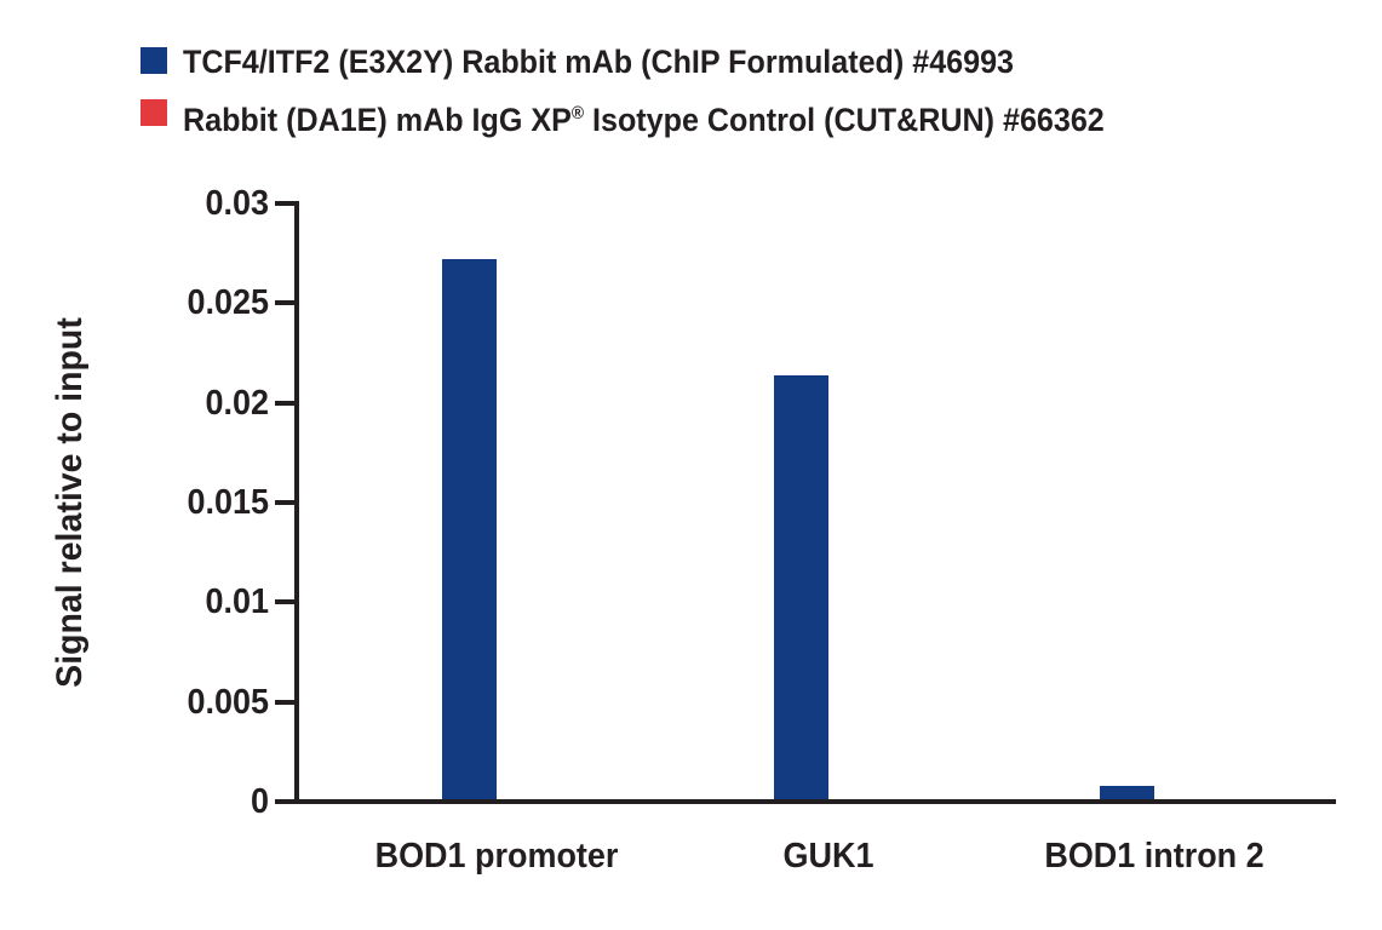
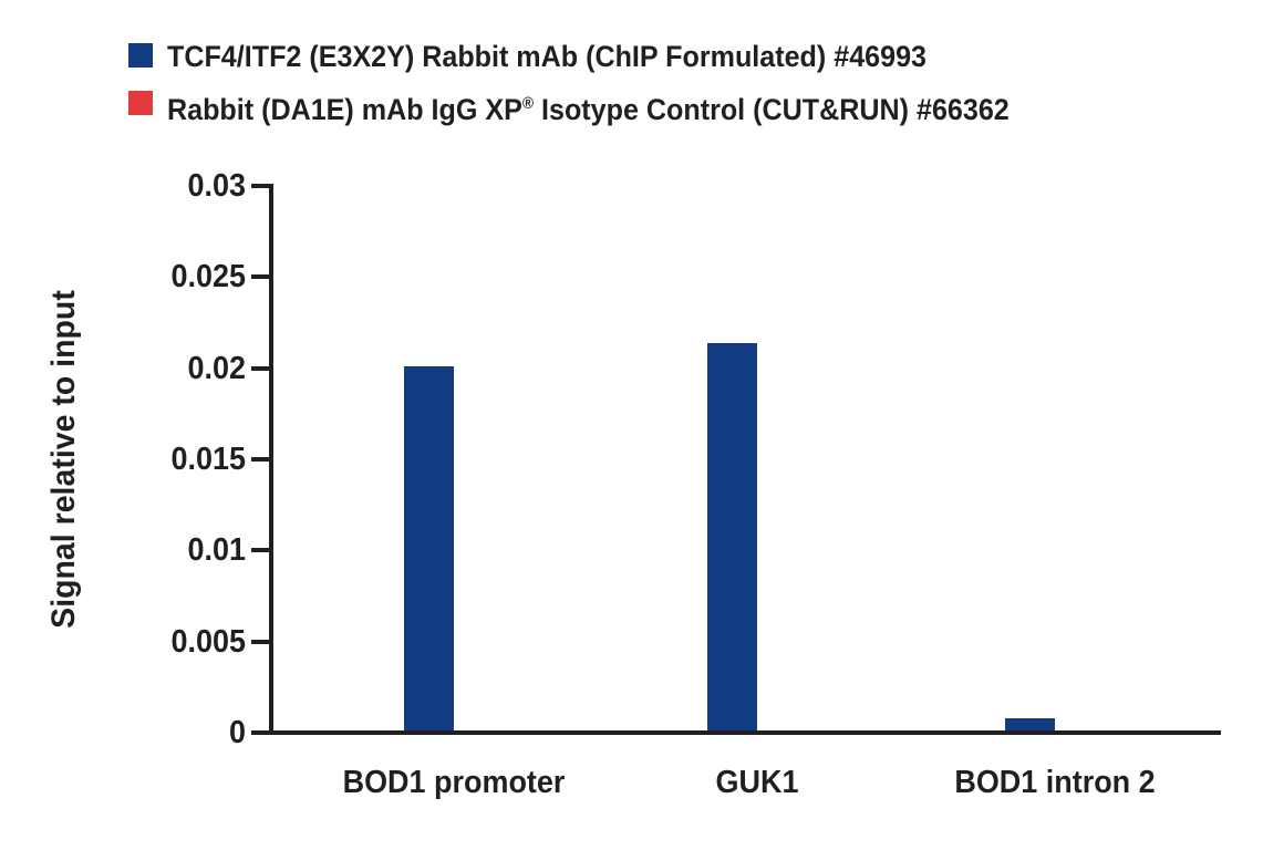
TCF4/ITF2 (E3X2Y) Rabbit mAb (ChIP Formulated) #46993/BOD1 promoter: 0.0272 -> 0.0201
